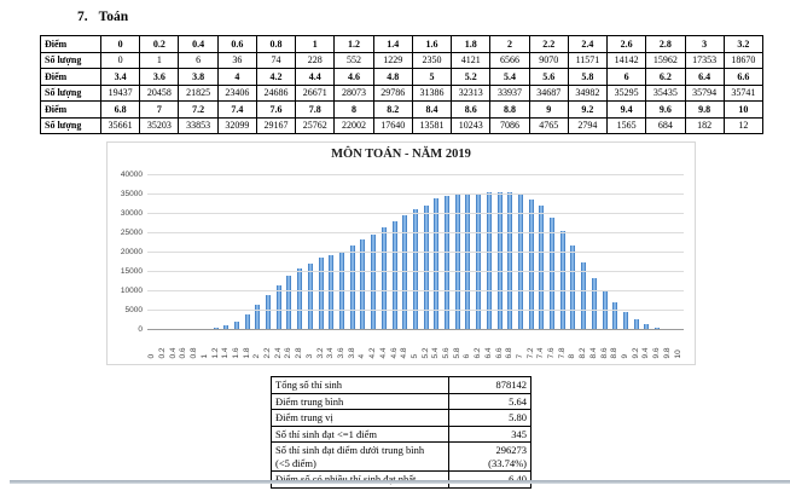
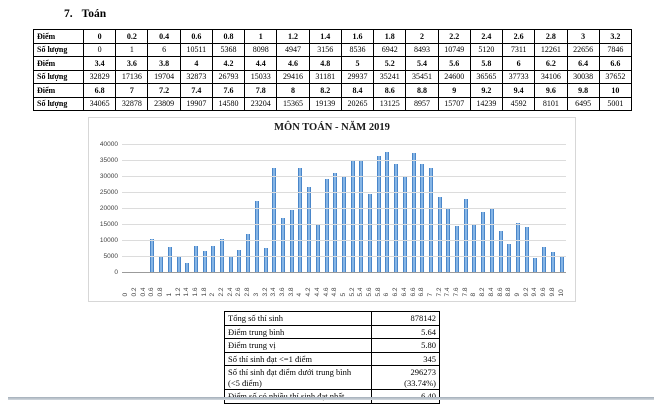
0.6: 36 -> 10511
0.8: 74 -> 5368
1: 228 -> 8098
1.2: 552 -> 4947
1.4: 1229 -> 3156
1.6: 2350 -> 8536
1.8: 4121 -> 6942
2: 6566 -> 8493
2.2: 9070 -> 10749
2.4: 11571 -> 5120
2.6: 14142 -> 7311
2.8: 15962 -> 12261
3: 17353 -> 22656
3.2: 18670 -> 7846
3.4: 19437 -> 32829
3.6: 20458 -> 17136
3.8: 21825 -> 19704
4: 23406 -> 32873
4.2: 24686 -> 26793
4.4: 26671 -> 15033
4.6: 28073 -> 29416
4.8: 29786 -> 31181
5: 31386 -> 29937
5.2: 32313 -> 35241
5.4: 33937 -> 35451
5.6: 34687 -> 24600
5.8: 34982 -> 36565
6: 35295 -> 37733
6.2: 35435 -> 34106
6.4: 35794 -> 30038
6.6: 35741 -> 37652
6.8: 35661 -> 34065
7: 35203 -> 32878
7.2: 33853 -> 23809
7.4: 32099 -> 19907
7.6: 29167 -> 14580
7.8: 25762 -> 23204
8: 22002 -> 15365
8.2: 17640 -> 19139
8.4: 13581 -> 20265
8.6: 10243 -> 13125
8.8: 7086 -> 8957
9: 4765 -> 15707
9.2: 2794 -> 14239
9.4: 1565 -> 4592
9.6: 684 -> 8101
9.8: 182 -> 6495
10: 12 -> 5001
